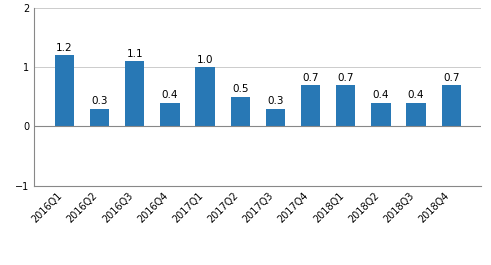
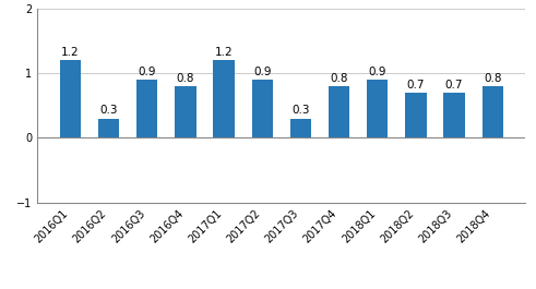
2016Q3: 1.1 -> 0.9
2016Q4: 0.4 -> 0.8
2017Q1: 1.0 -> 1.2
2017Q2: 0.5 -> 0.9
2017Q4: 0.7 -> 0.8
2018Q1: 0.7 -> 0.9
2018Q2: 0.4 -> 0.7
2018Q3: 0.4 -> 0.7
2018Q4: 0.7 -> 0.8
